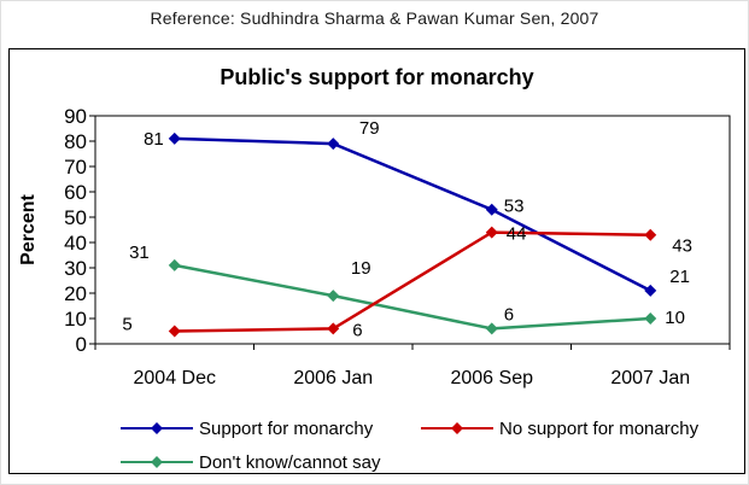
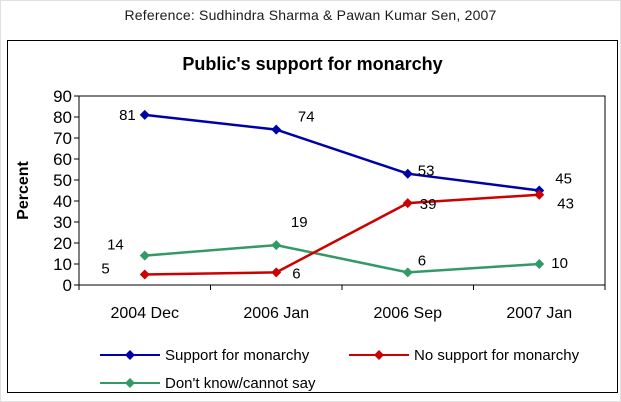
Don't know/cannot say/2004 Dec: 31 -> 14
Support for monarchy/2006 Jan: 79 -> 74
No support for monarchy/2006 Sep: 44 -> 39
Support for monarchy/2007 Jan: 21 -> 45
